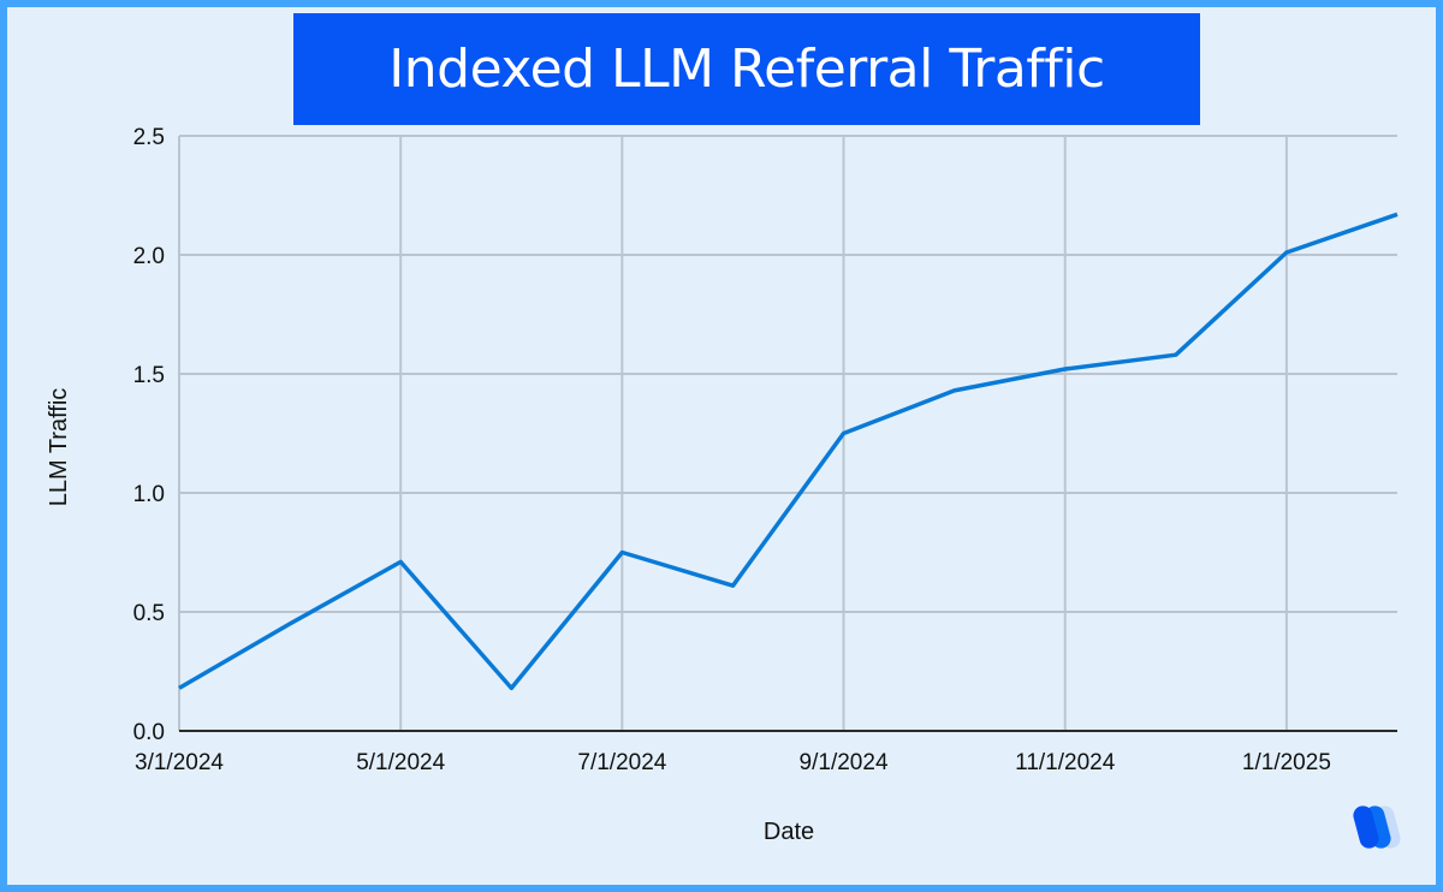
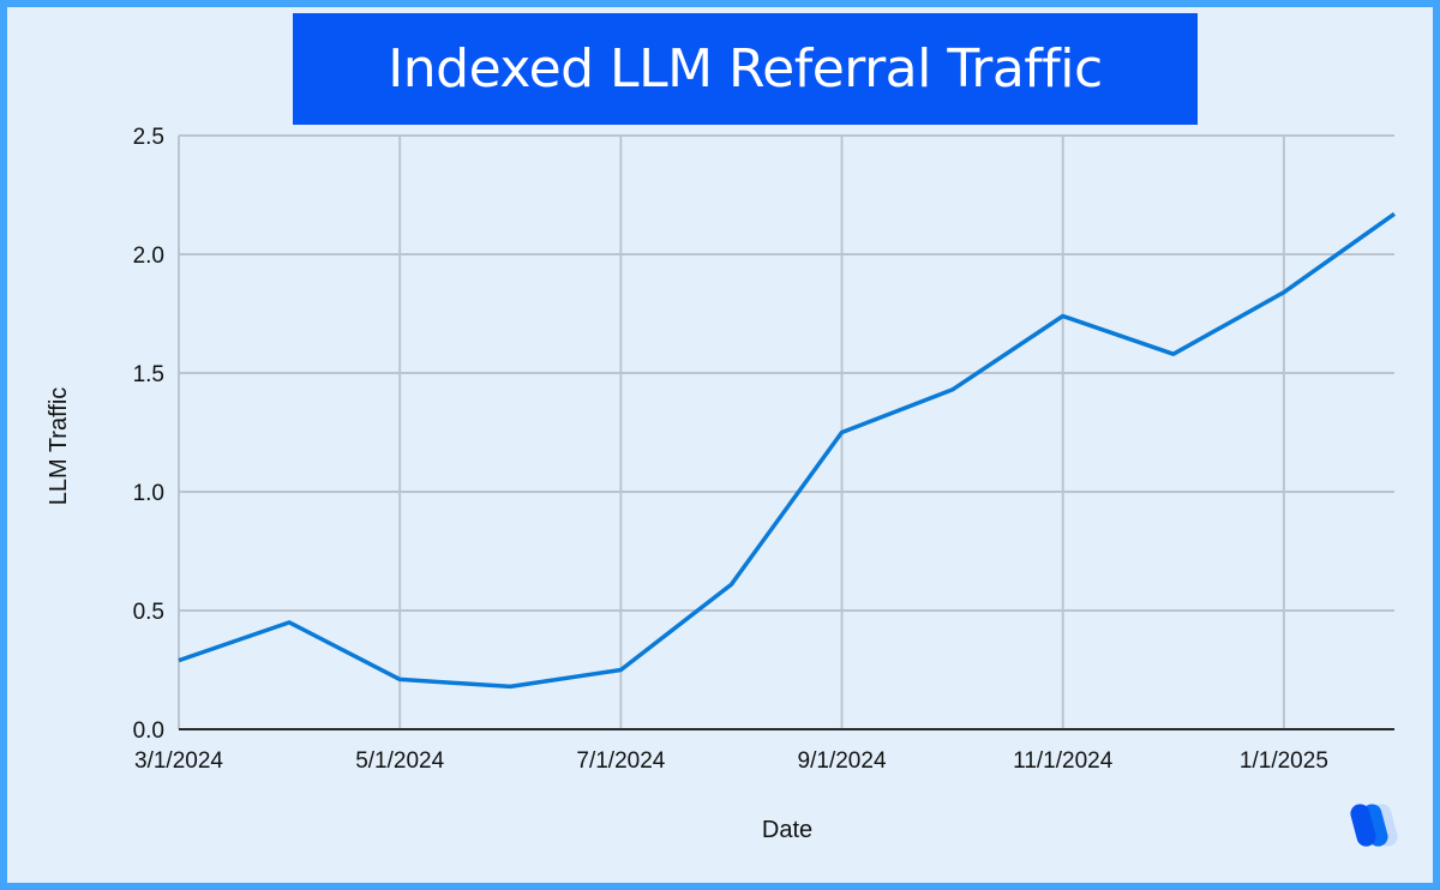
3/1/2024: 0.18 -> 0.29
5/1/2024: 0.71 -> 0.21
7/1/2024: 0.75 -> 0.25
11/1/2024: 1.52 -> 1.74
1/1/2025: 2.01 -> 1.84
